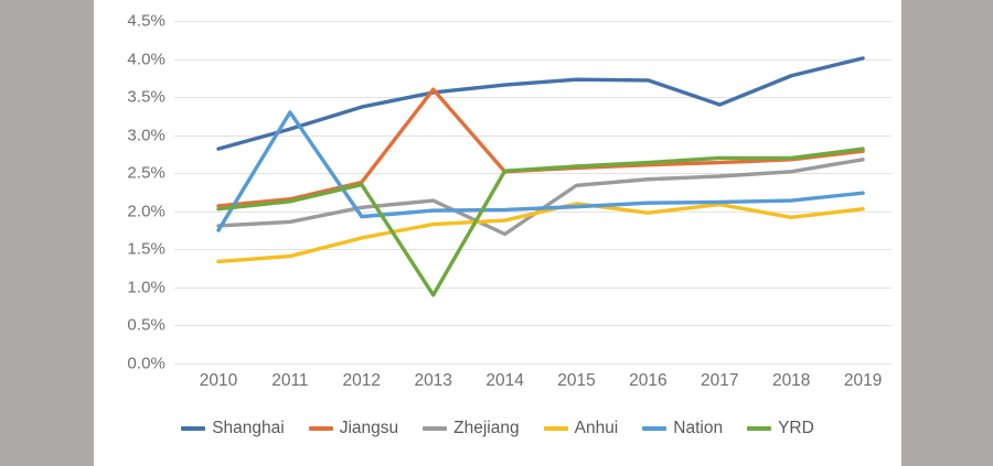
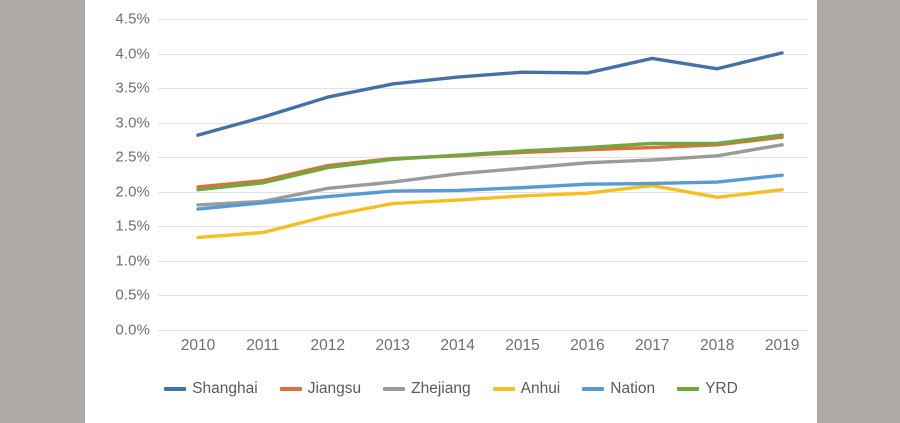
Nation/2011: 3.3% -> 1.8%
Jiangsu/2013: 3.6% -> 2.5%
YRD/2013: 0.9% -> 2.5%
Zhejiang/2014: 1.7% -> 2.3%
Anhui/2015: 2.1% -> 1.9%
Shanghai/2017: 3.4% -> 3.9%
